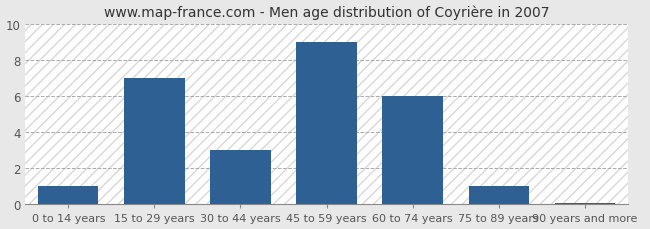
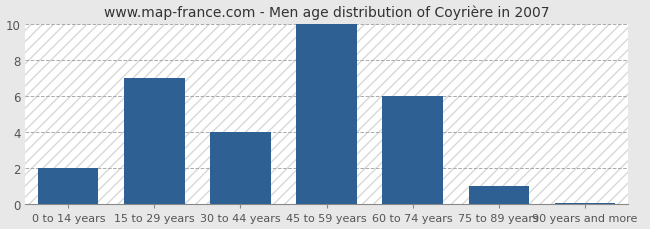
0 to 14 years: 1.0 -> 2.0
30 to 44 years: 3.0 -> 4.0
45 to 59 years: 9.0 -> 10.0
